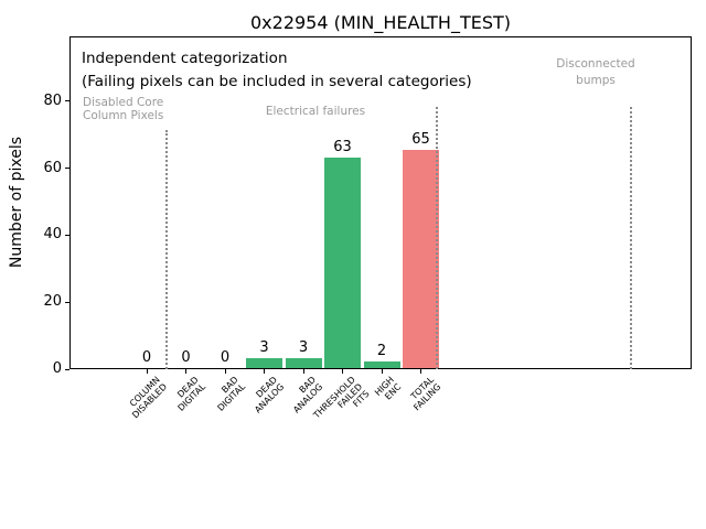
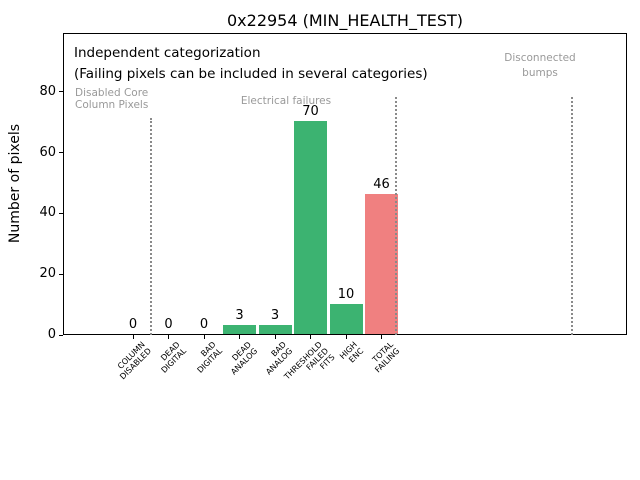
THRESHOLD FAILED FITS: 63 -> 70
HIGH ENC: 2 -> 10
TOTAL FAILING: 65 -> 46
